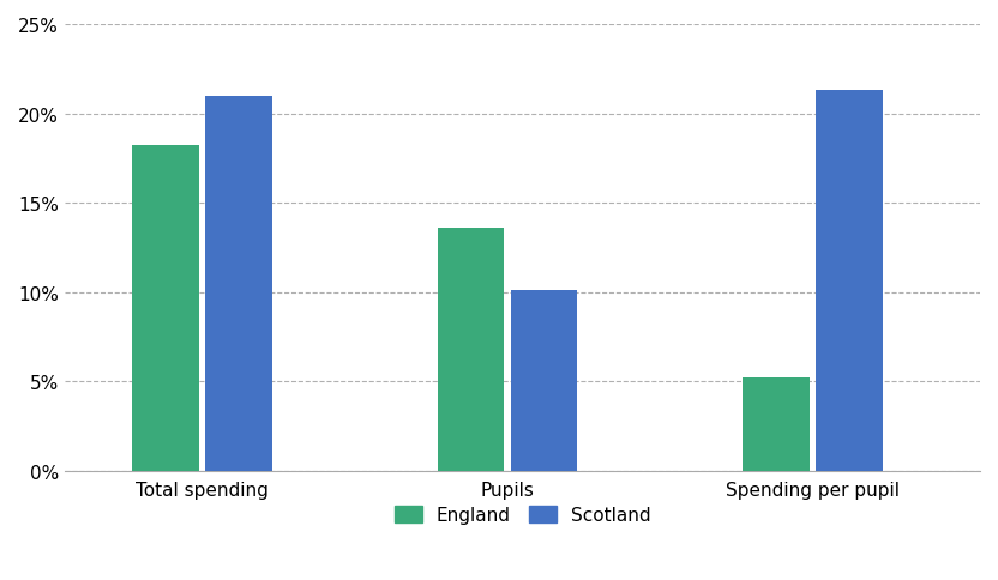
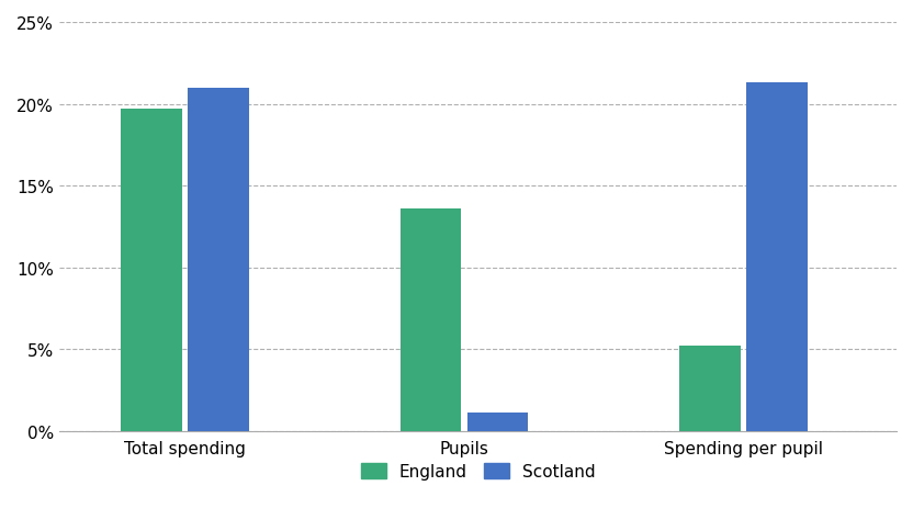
England/Total spending: 18.2% -> 19.7%
Scotland/Pupils: 10.1% -> 1.1%
